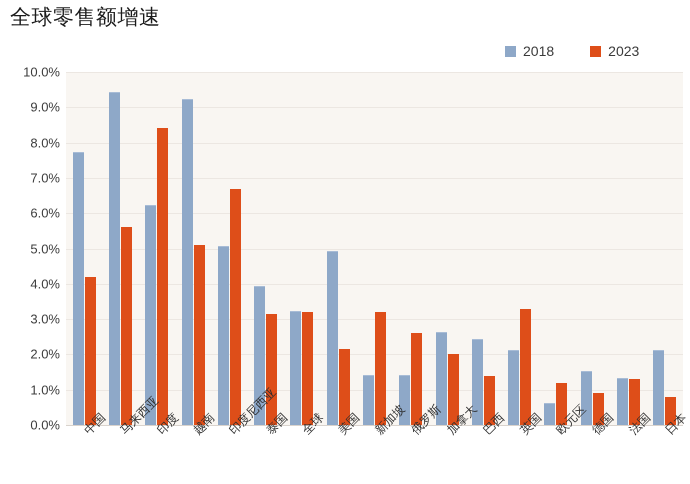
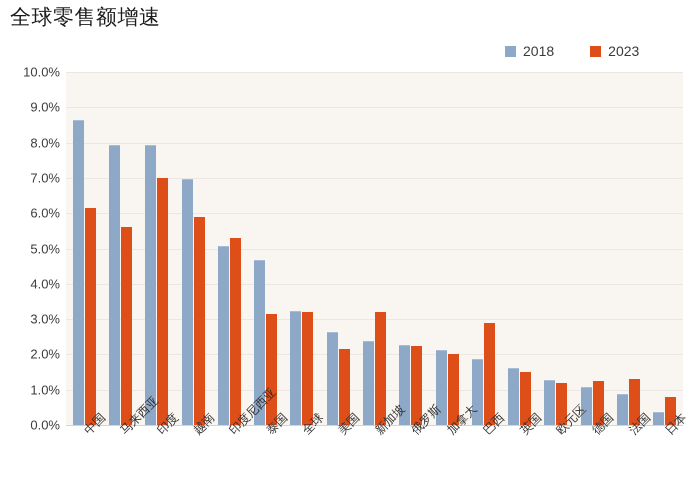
2018/中国: 7.7% -> 8.6%
2023/中国: 4.2% -> 6.2%
2018/马来西亚: 9.4% -> 7.9%
2018/印度: 6.2% -> 7.9%
2023/印度: 8.4% -> 7.0%
2018/越南: 9.2% -> 7.0%
2023/越南: 5.1% -> 5.9%
2023/印度尼西亚: 6.7% -> 5.3%
2018/泰国: 3.9% -> 4.7%
2018/美国: 4.9% -> 2.6%
2018/新加坡: 1.4% -> 2.4%
2018/俄罗斯: 1.4% -> 2.2%
2023/俄罗斯: 2.6% -> 2.2%
2018/加拿大: 2.6% -> 2.1%
2018/巴西: 2.4% -> 1.9%
2023/巴西: 1.4% -> 2.9%
2018/英国: 2.1% -> 1.6%
2023/英国: 3.3% -> 1.5%
2018/欧元区: 0.6% -> 1.2%
2018/德国: 1.5% -> 1.1%
2023/德国: 0.9% -> 1.2%
2018/法国: 1.3% -> 0.8%
2018/日本: 2.1% -> 0.3%
